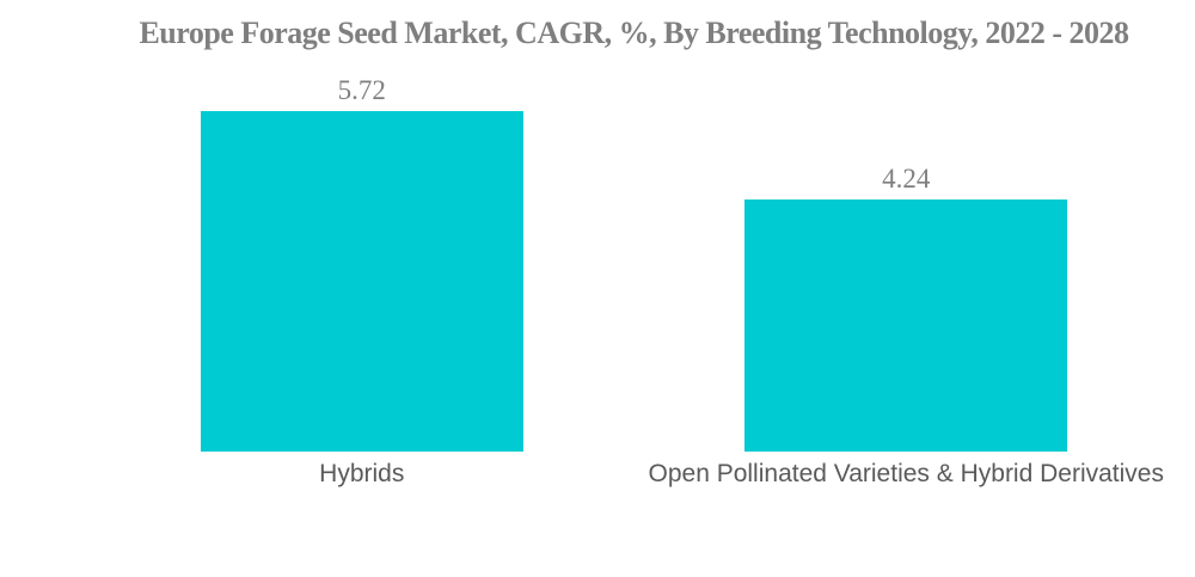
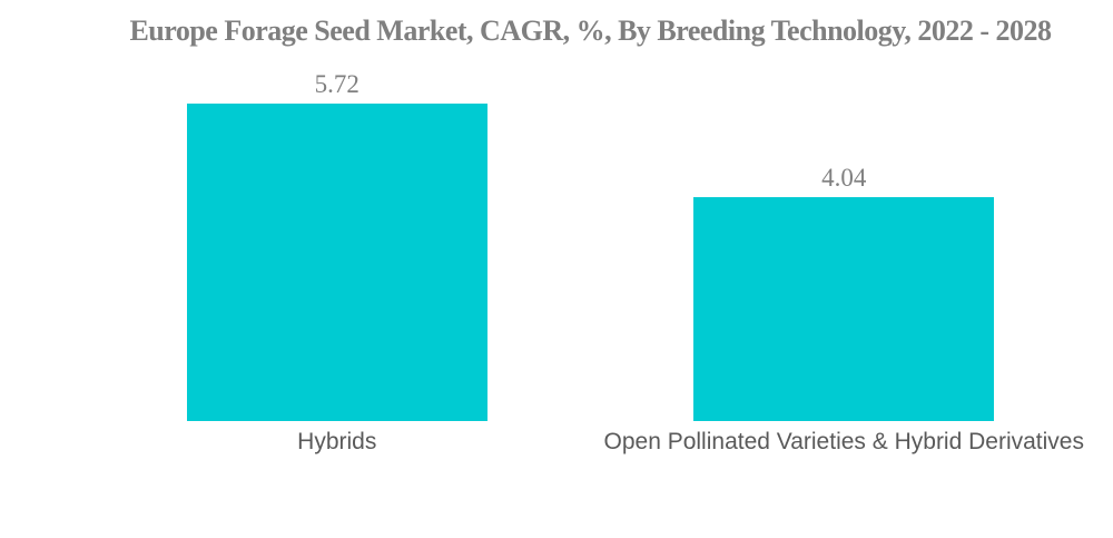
Open Pollinated Varieties & Hybrid Derivatives: 4.24 -> 4.04
